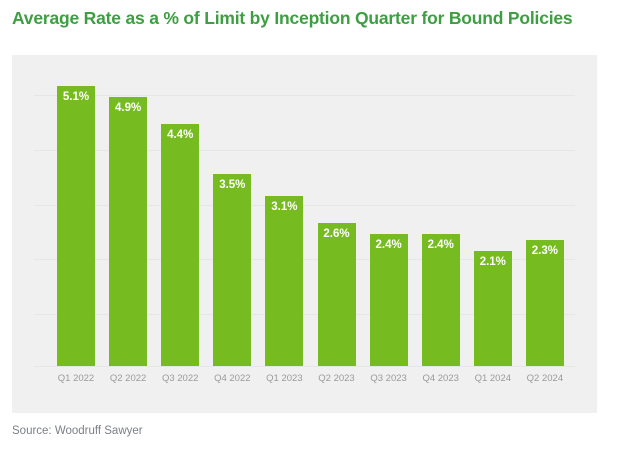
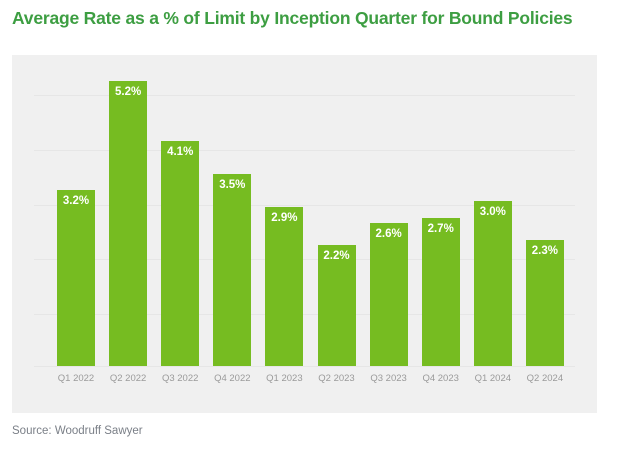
Q1 2022: 5.1% -> 3.2%
Q2 2022: 4.9% -> 5.2%
Q3 2022: 4.4% -> 4.1%
Q1 2023: 3.1% -> 2.9%
Q2 2023: 2.6% -> 2.2%
Q3 2023: 2.4% -> 2.6%
Q4 2023: 2.4% -> 2.7%
Q1 2024: 2.1% -> 3.0%
